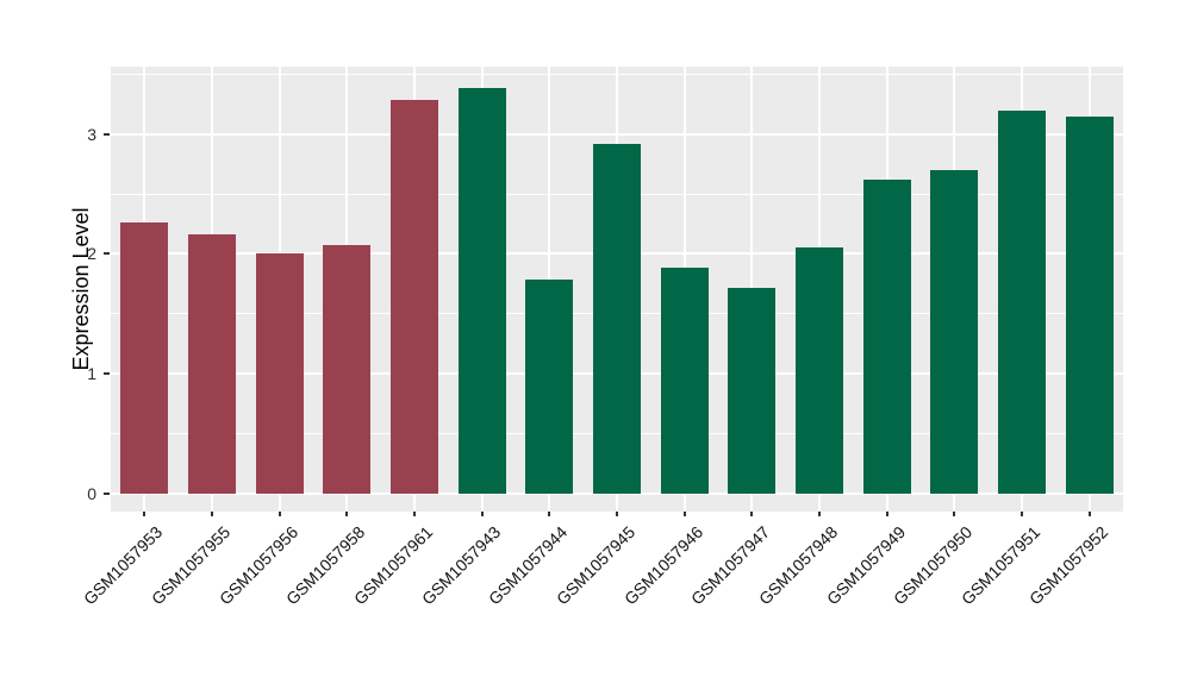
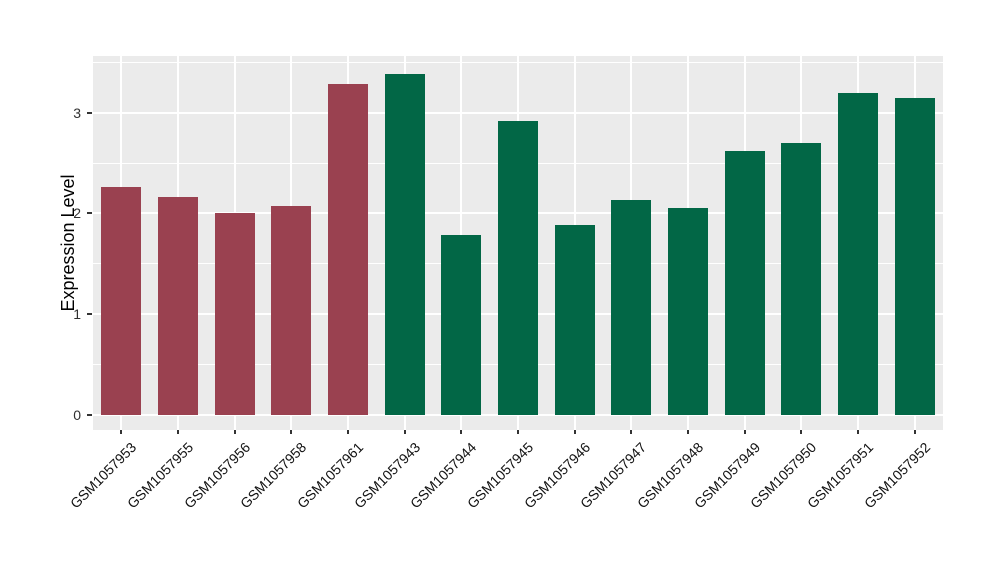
GSM1057947: 1.72 -> 2.13
